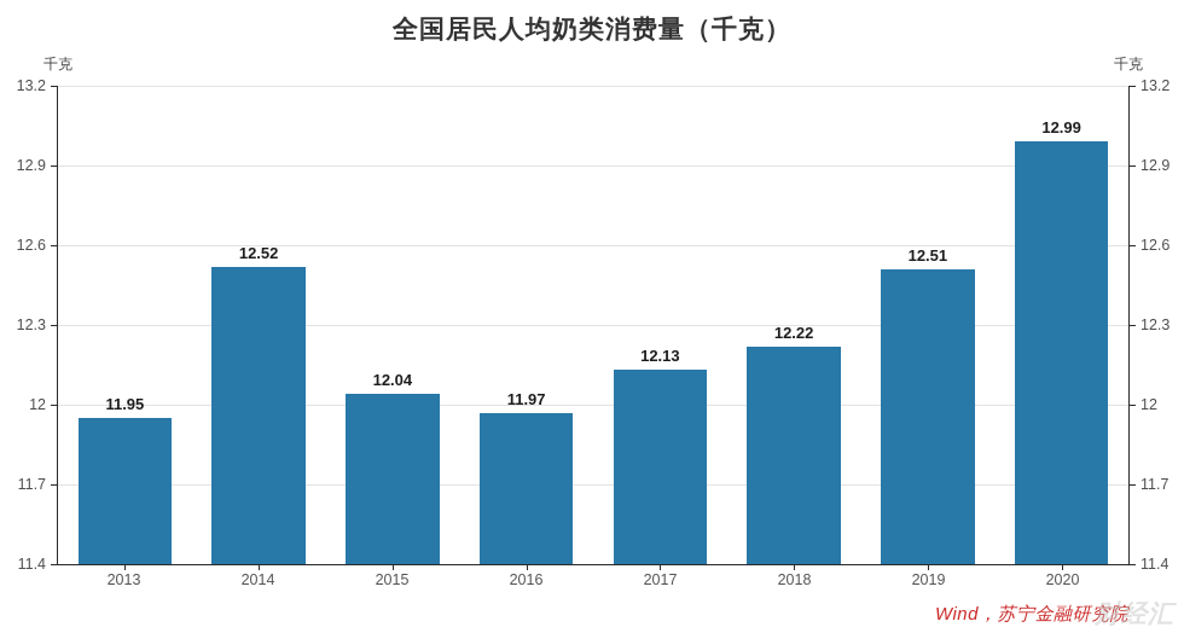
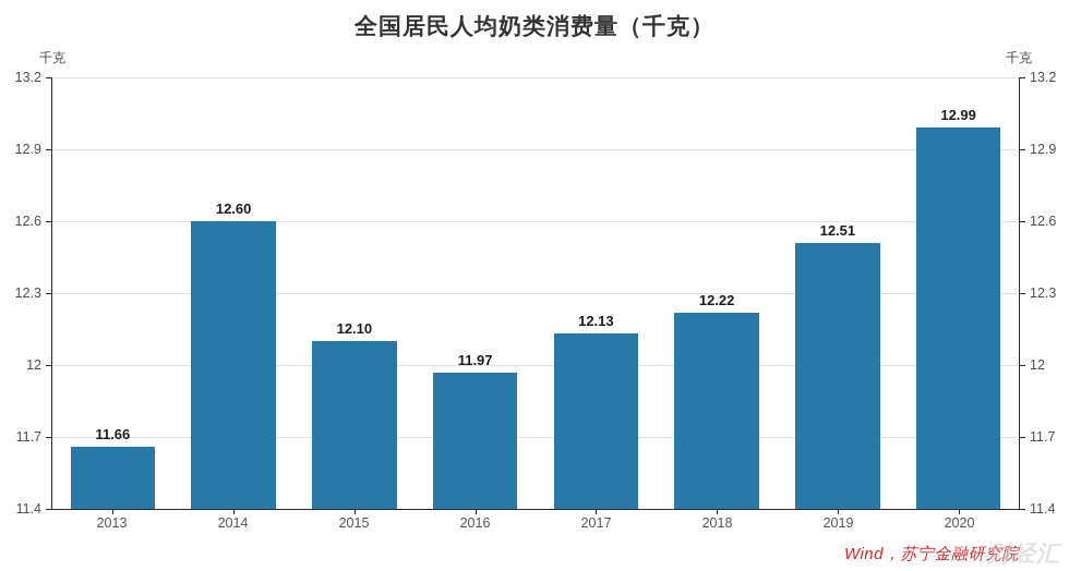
2013: 11.95 -> 11.66
2014: 12.52 -> 12.60
2015: 12.04 -> 12.10
